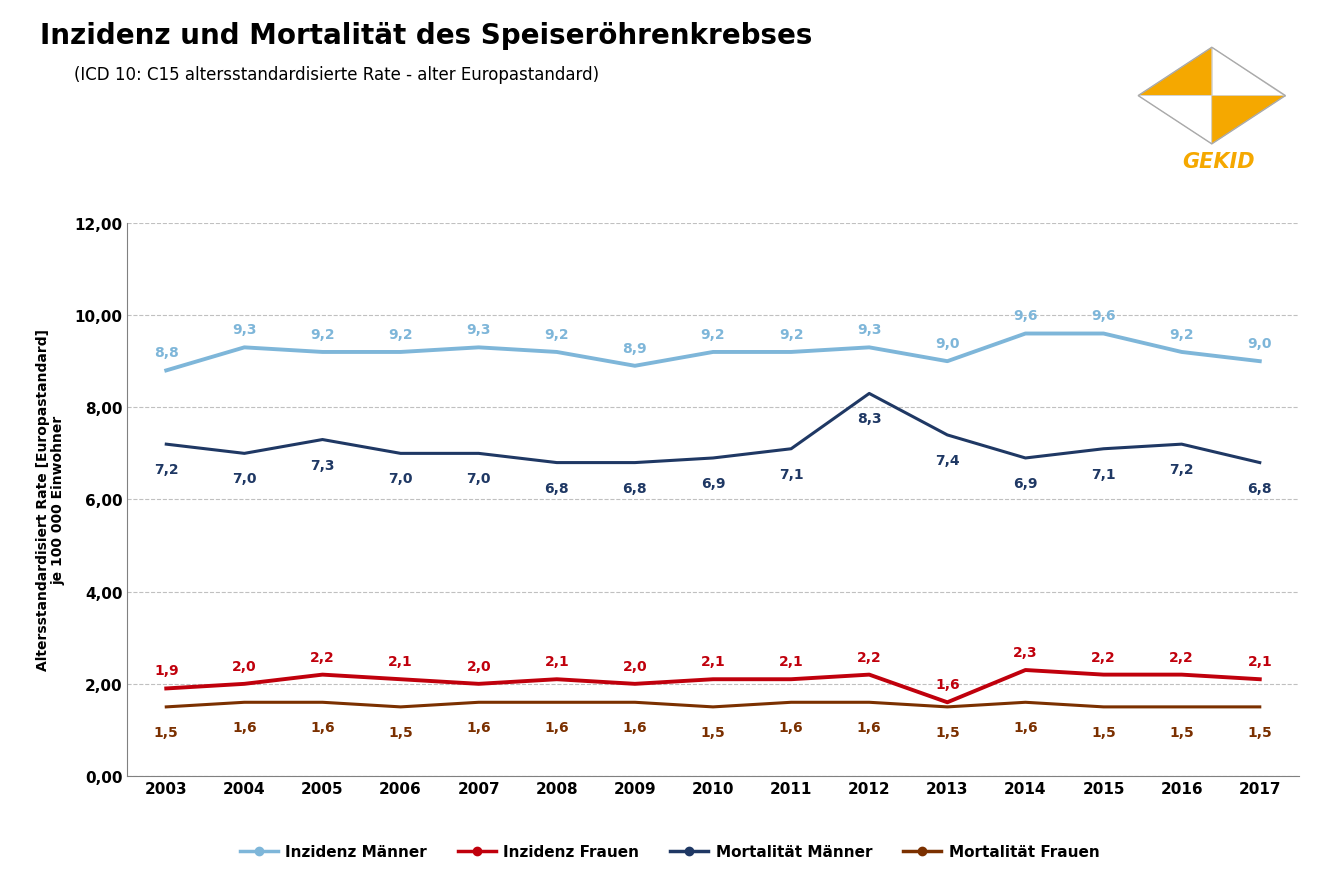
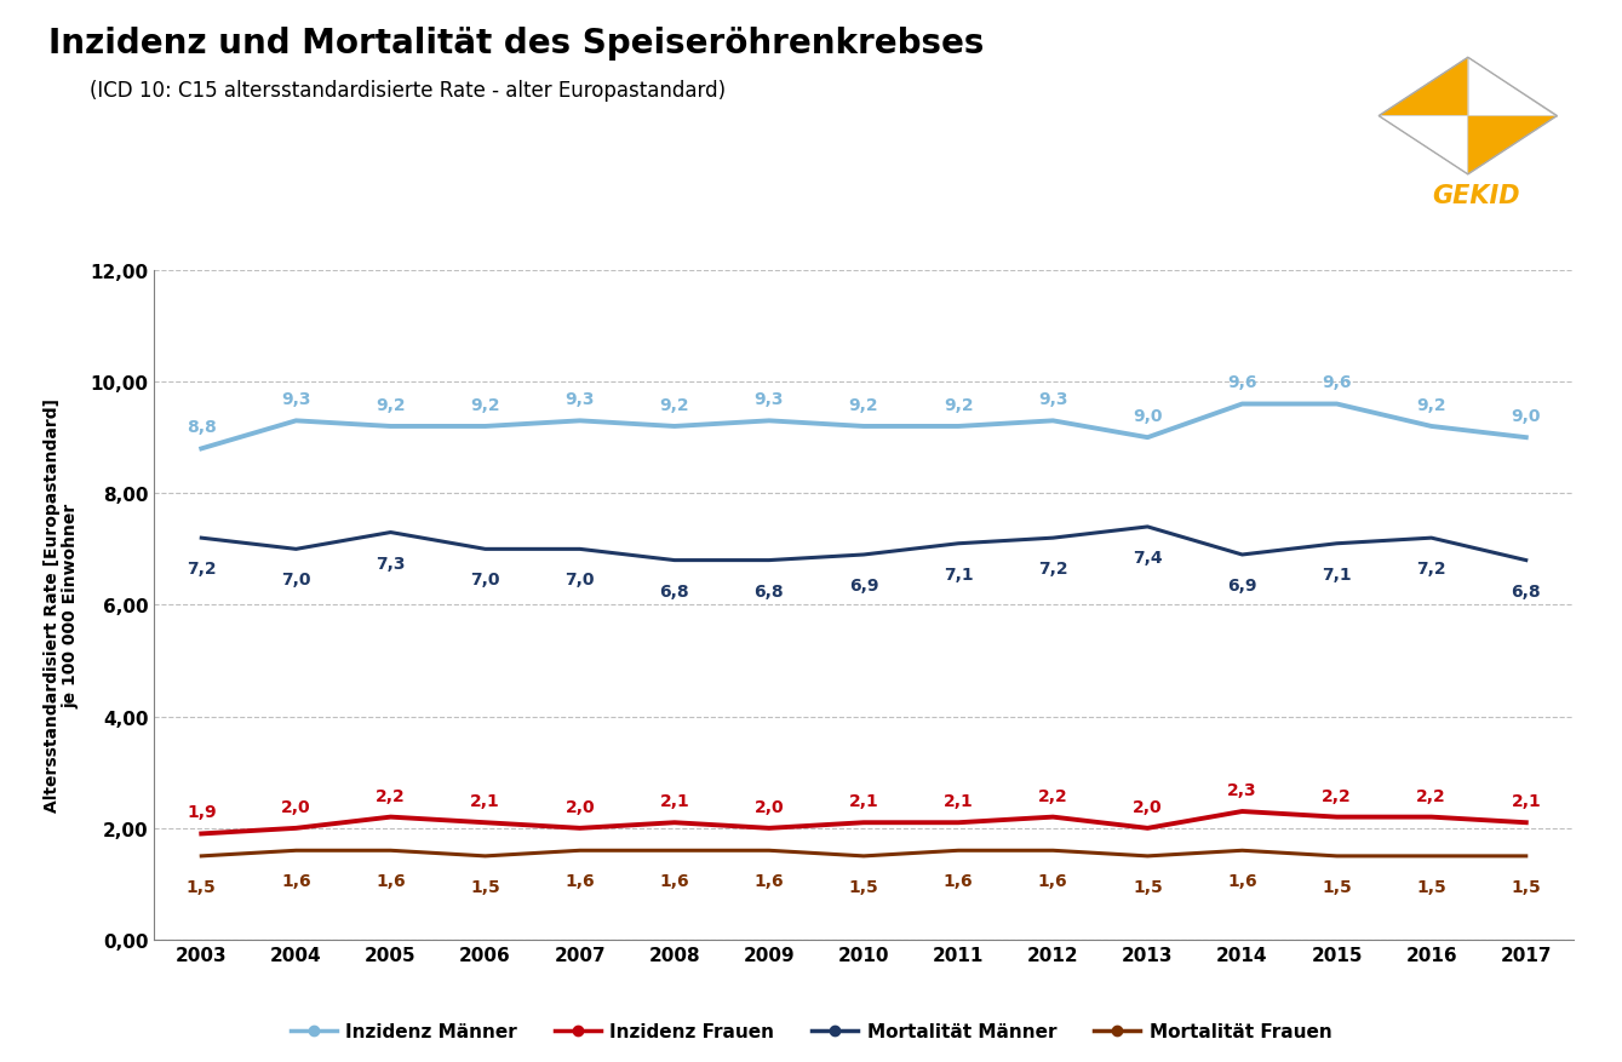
Inzidenz Männer/2009: 8,9 -> 9,3
Mortalität Männer/2012: 8,3 -> 7,2
Inzidenz Frauen/2013: 1,6 -> 2,0
